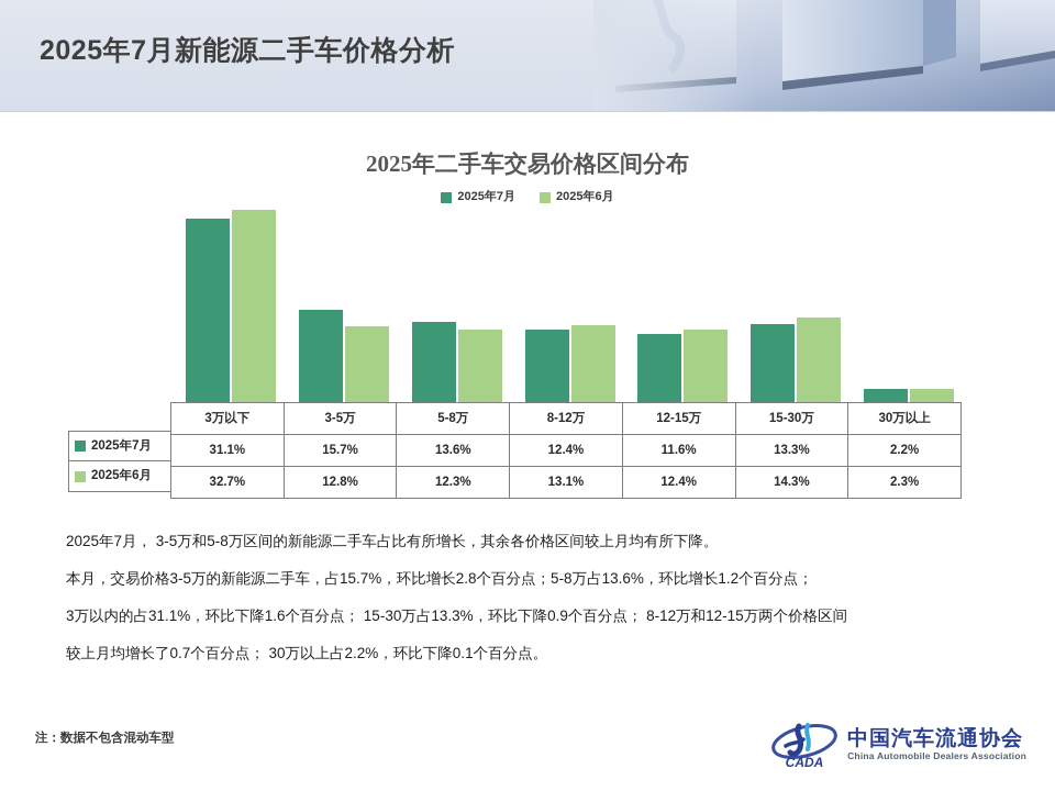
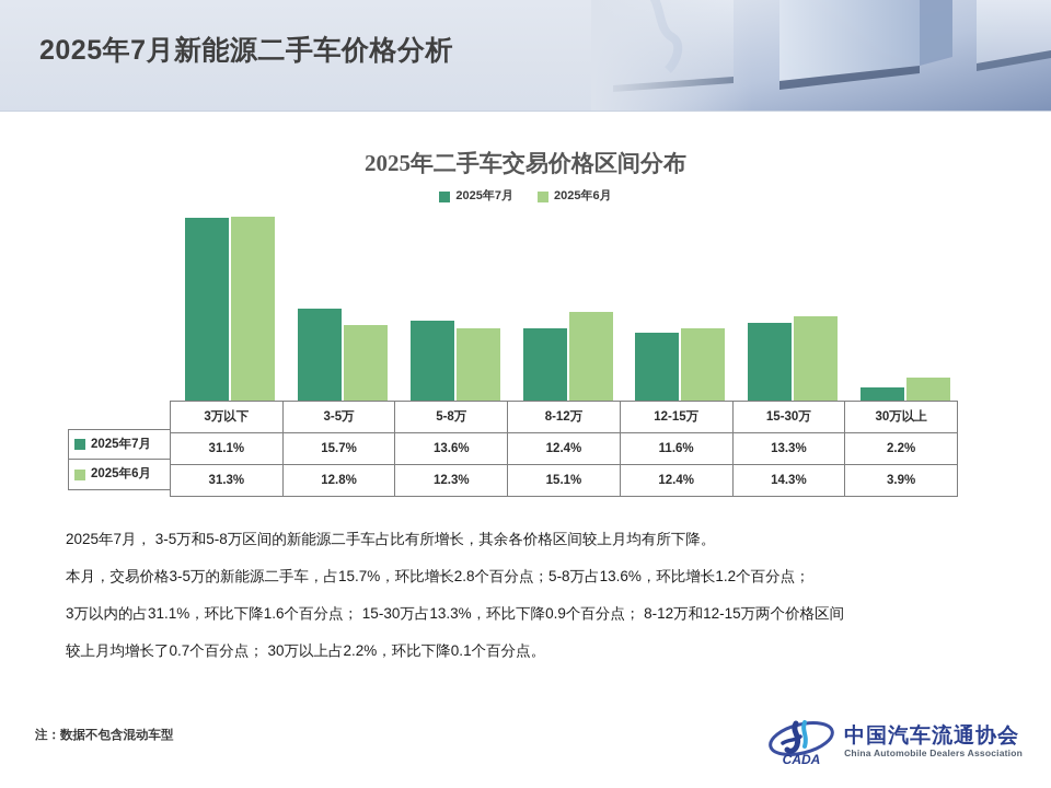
2025年6月/3万以下: 32.7% -> 31.3%
2025年6月/8-12万: 13.1% -> 15.1%
2025年6月/30万以上: 2.3% -> 3.9%
